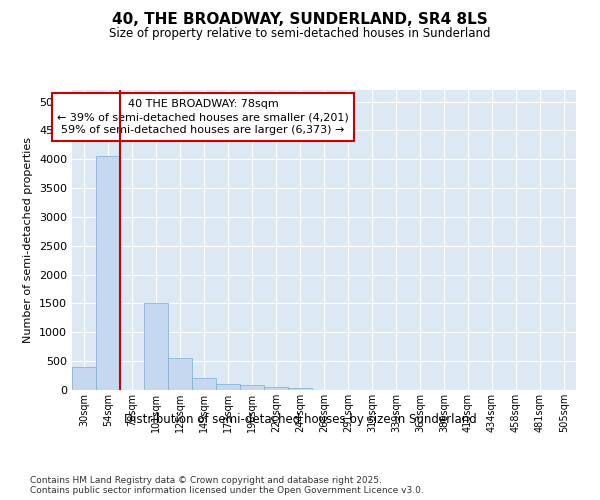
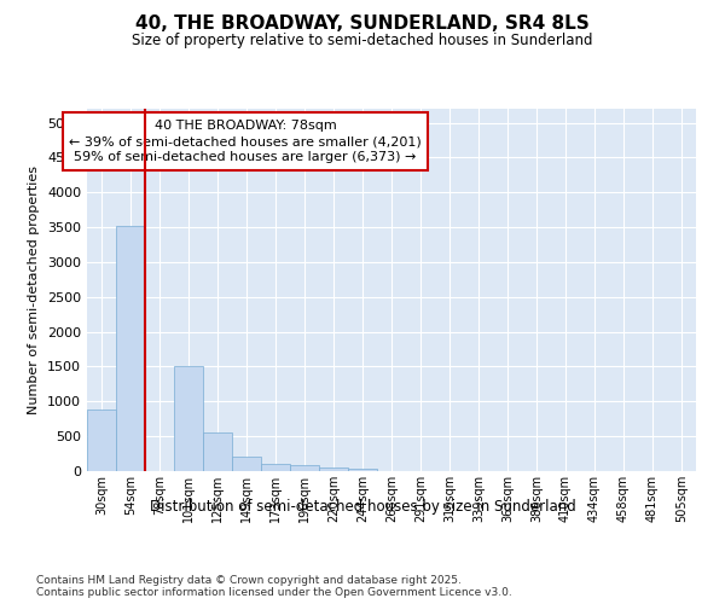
30sqm: 400 -> 880
54sqm: 4050 -> 3520
